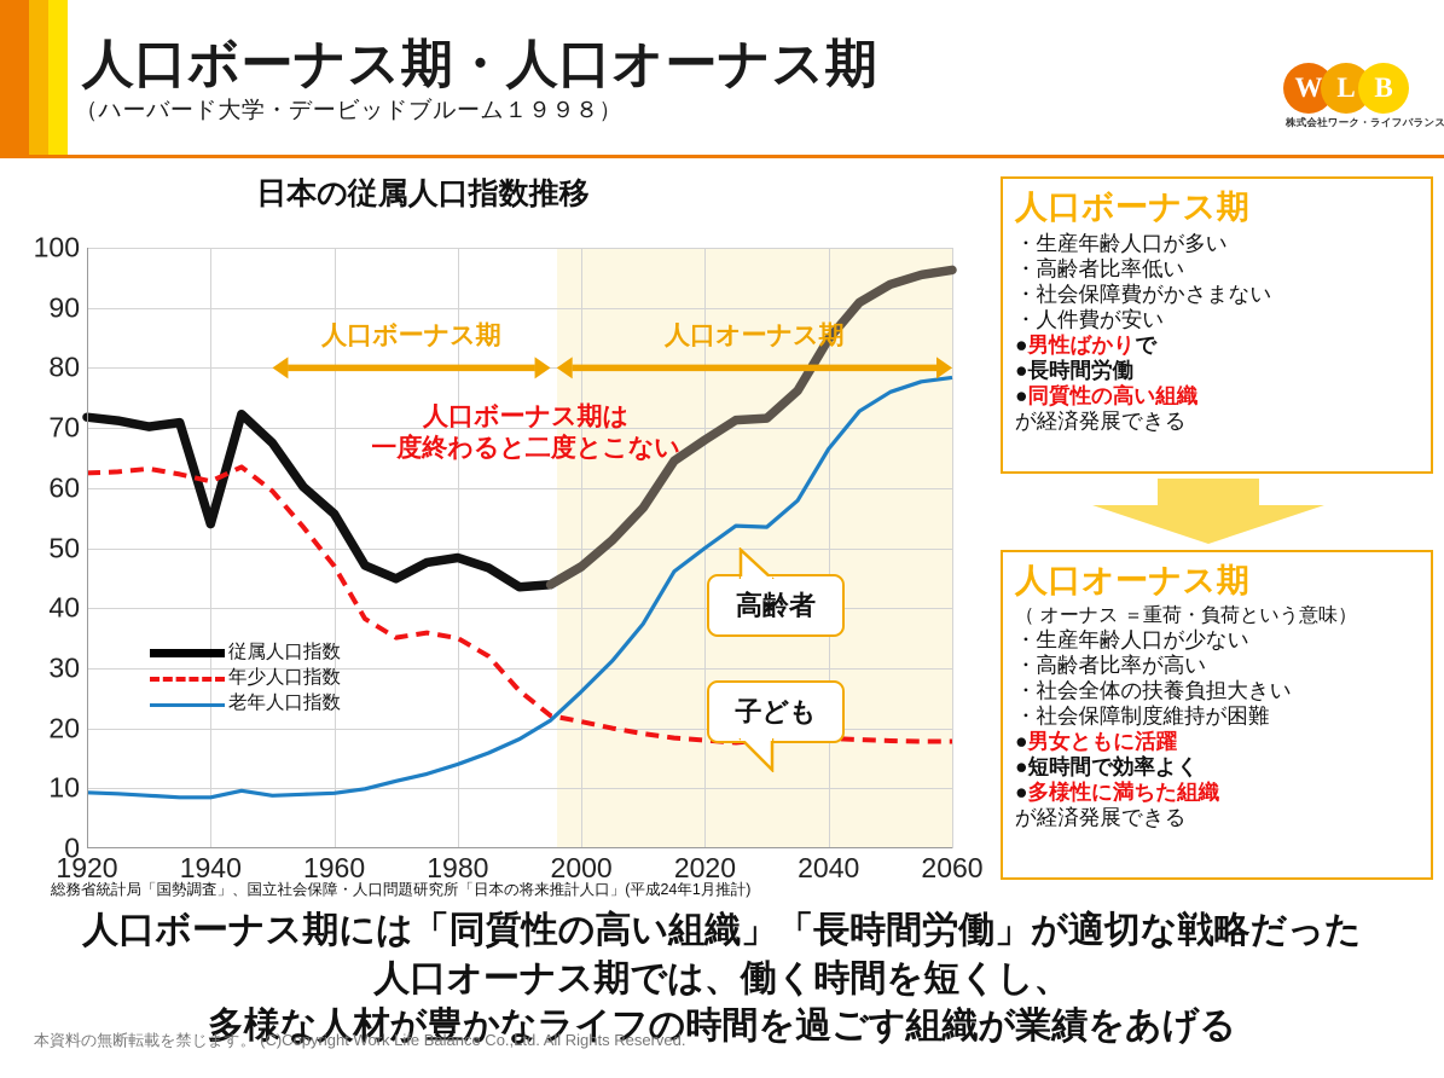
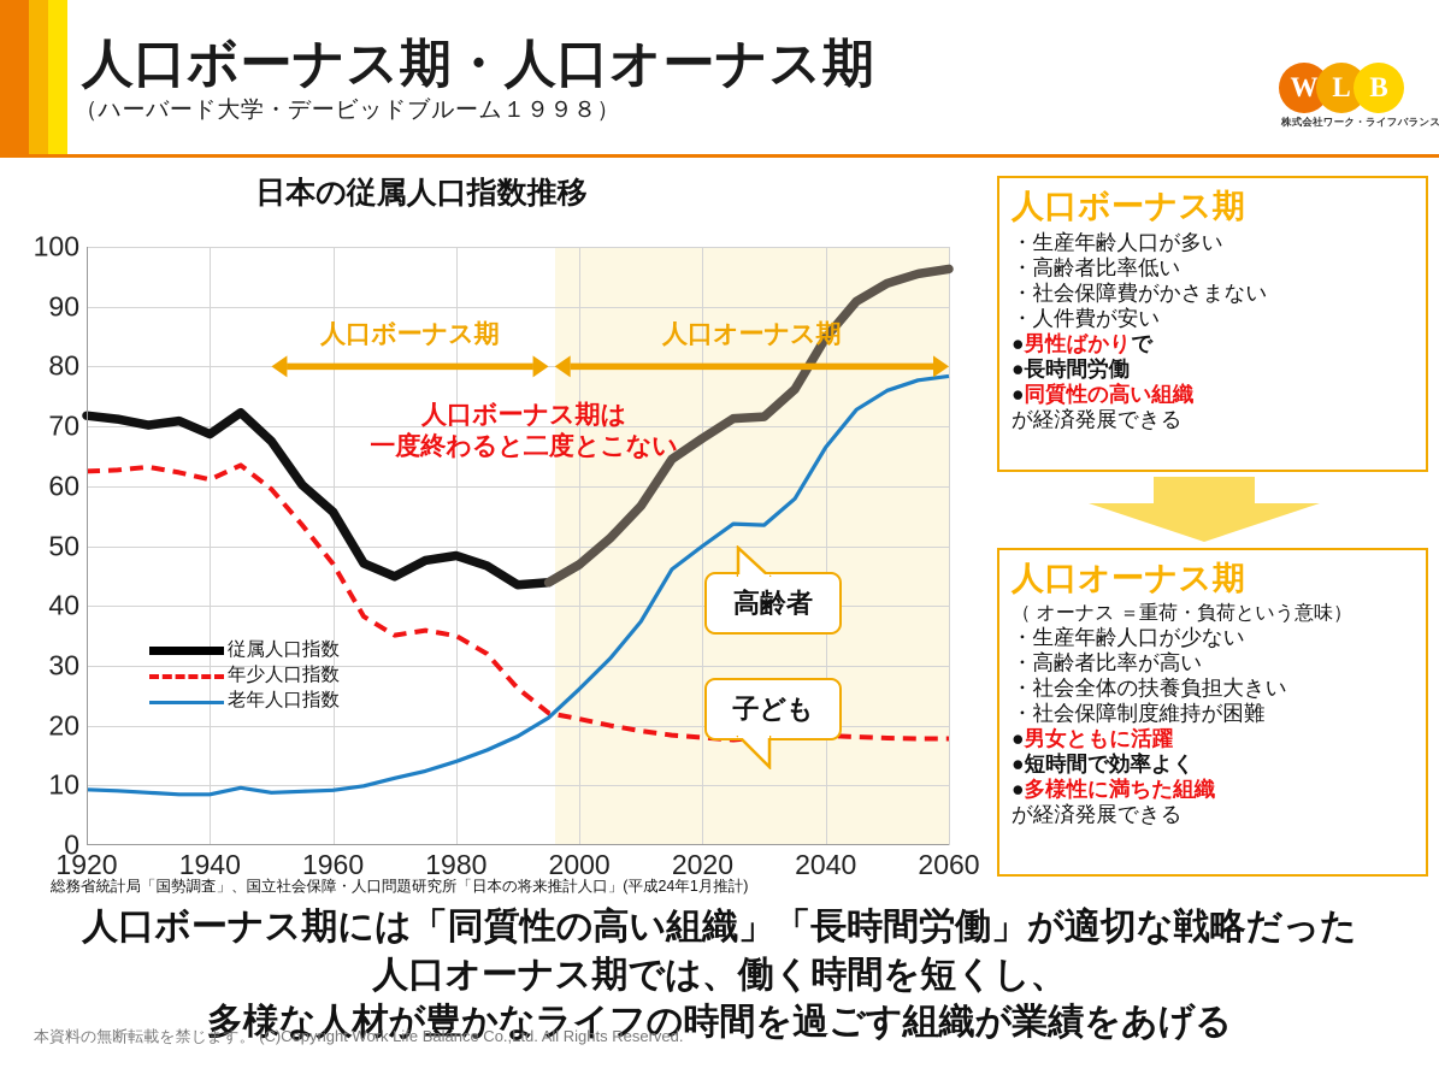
従属人口指数/1940: 54 -> 69
